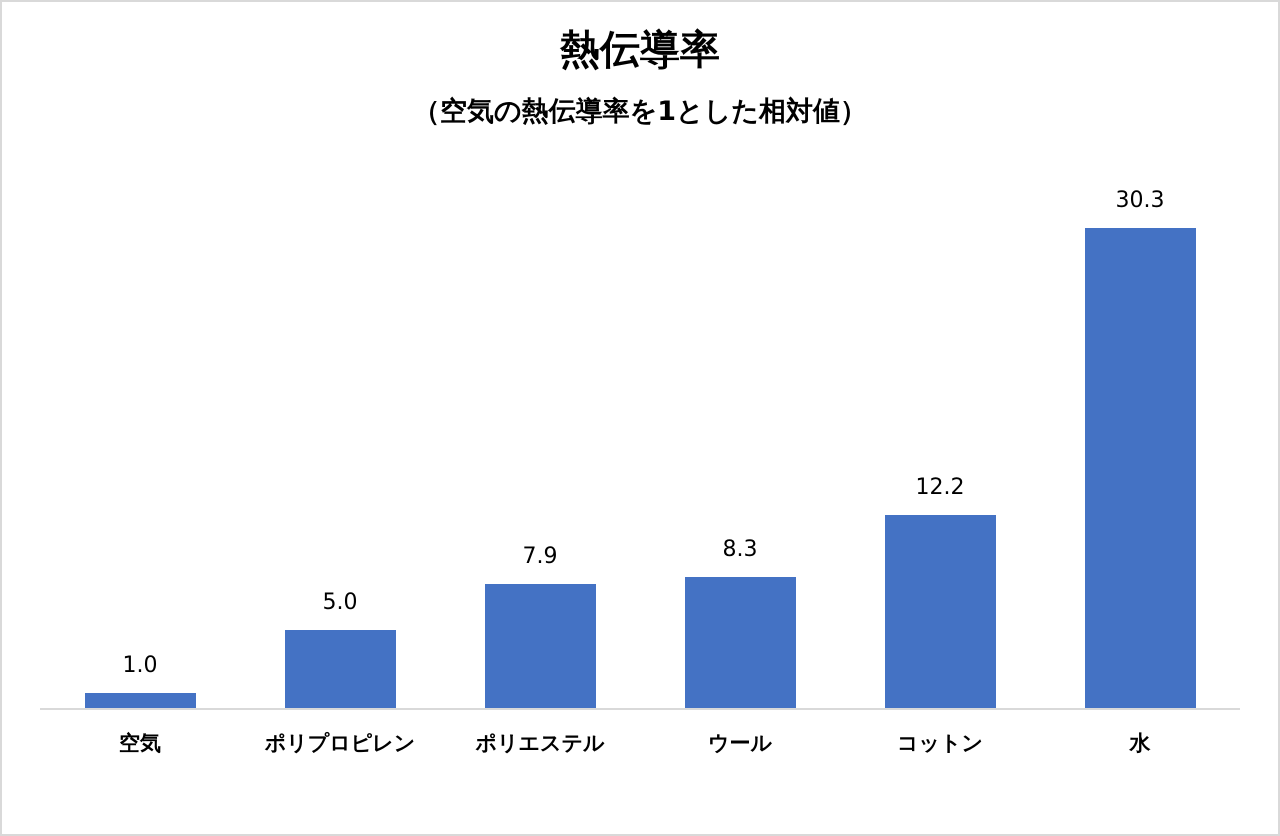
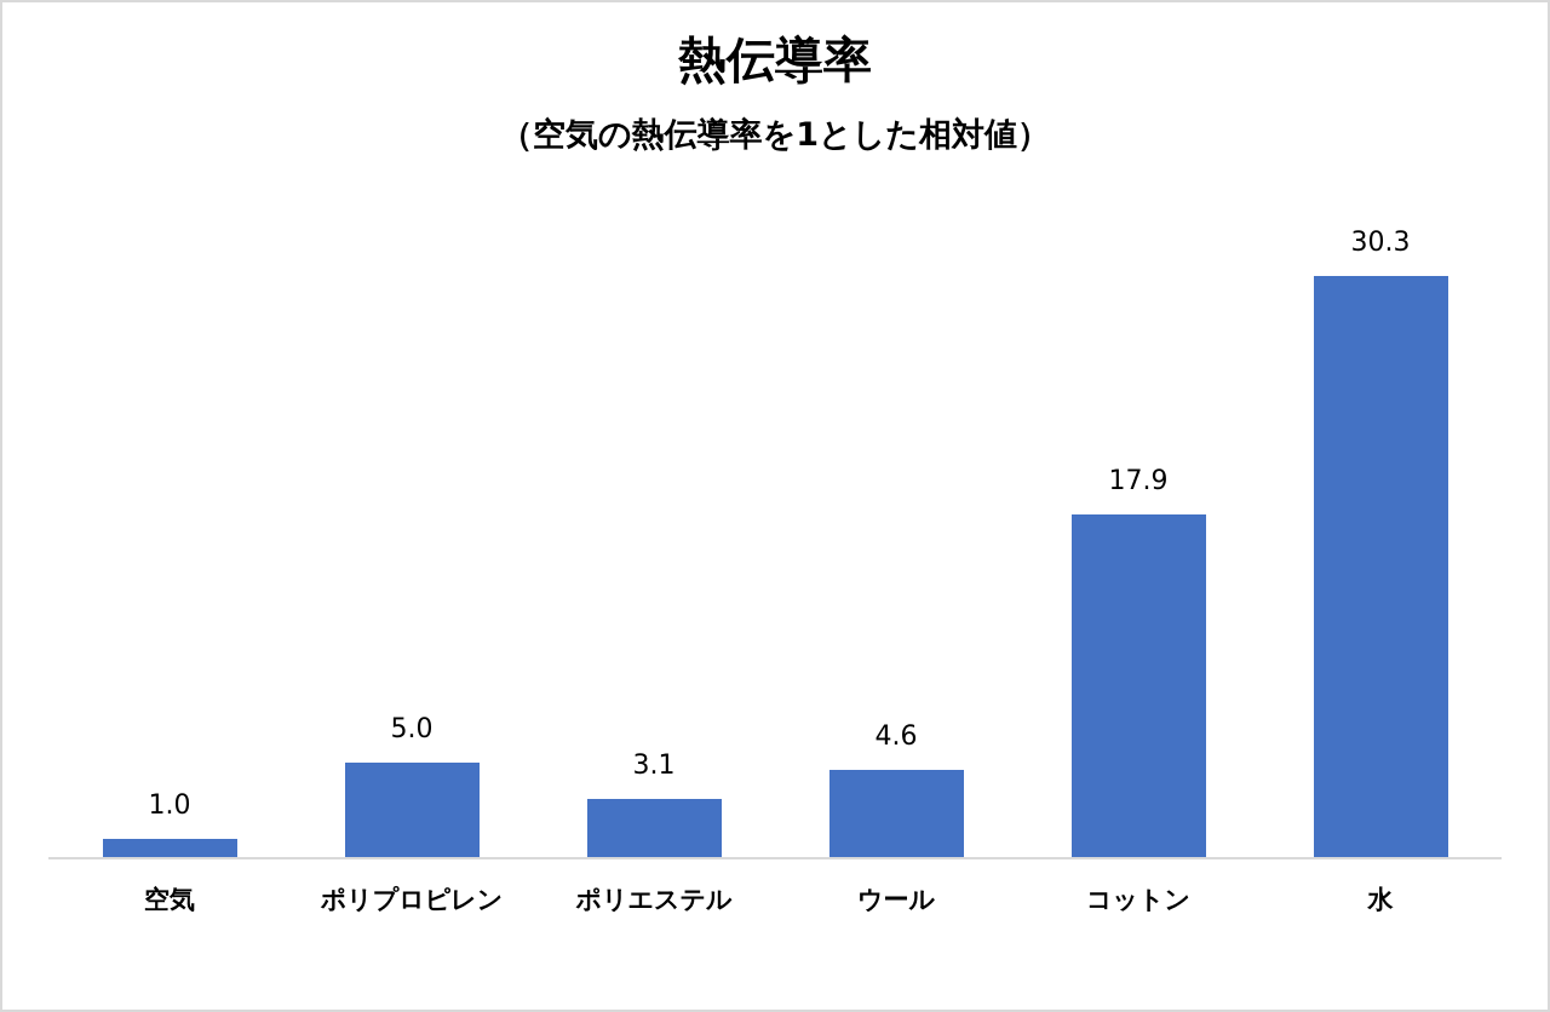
ポリエステル: 7.9 -> 3.1
ウール: 8.3 -> 4.6
コットン: 12.2 -> 17.9
